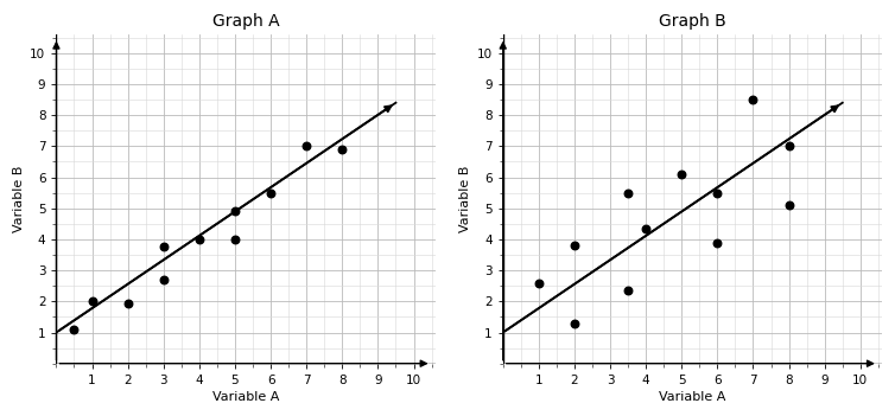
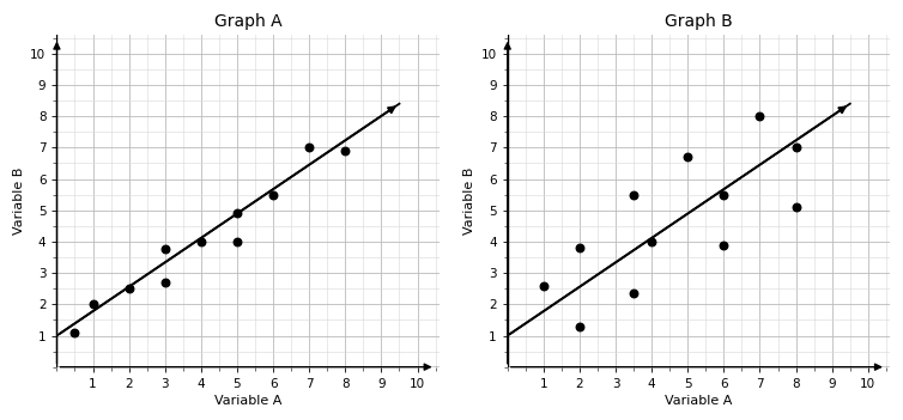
Graph A/2: 1.95 -> 2.50
Graph B/4: 4.35 -> 4.00
Graph B/5: 6.10 -> 6.70
Graph B/7: 8.50 -> 8.00
